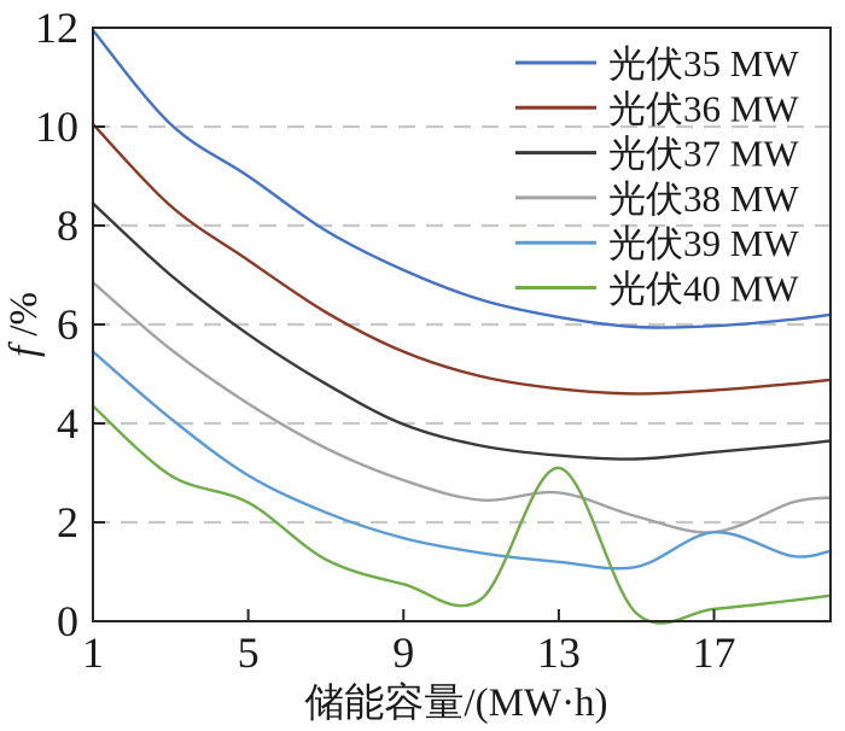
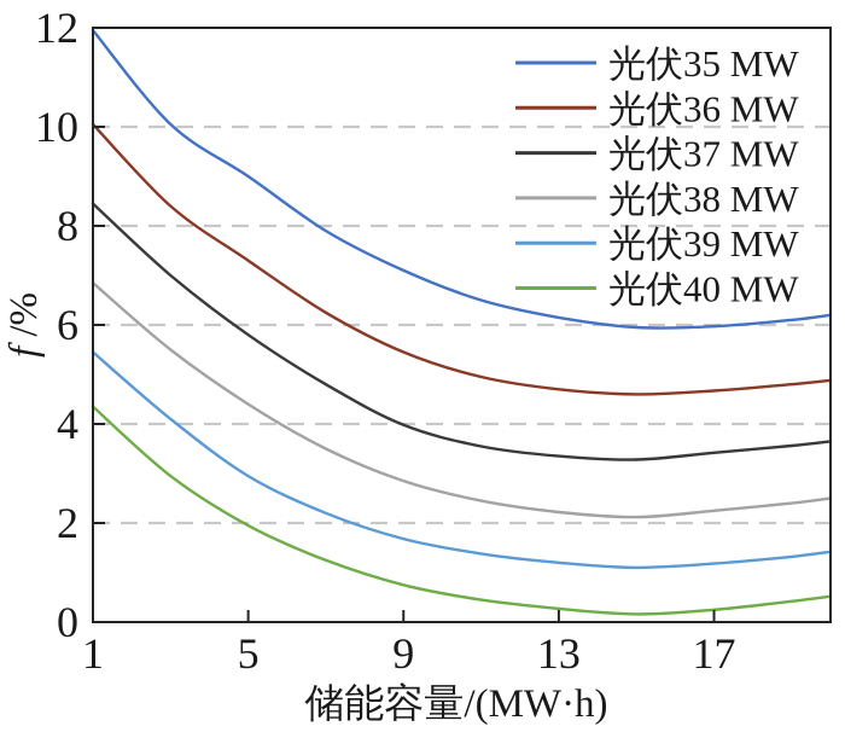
光伏40 MW/5: 2.4 -> 1.9
光伏38 MW/13: 2.6 -> 2.2
光伏40 MW/13: 3.1 -> 0.3
光伏38 MW/17: 1.8 -> 2.2
光伏39 MW/17: 1.8 -> 1.2
